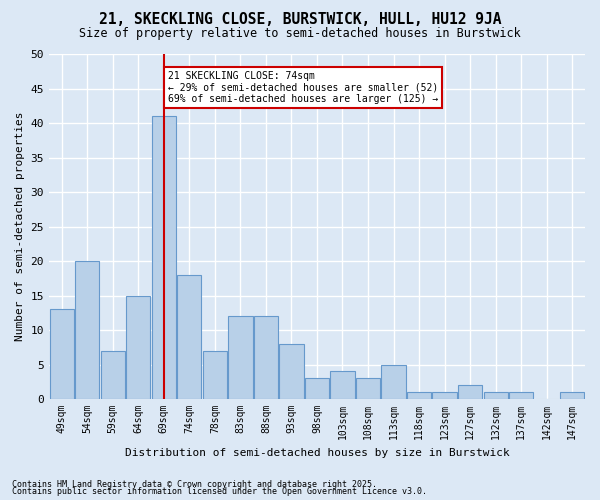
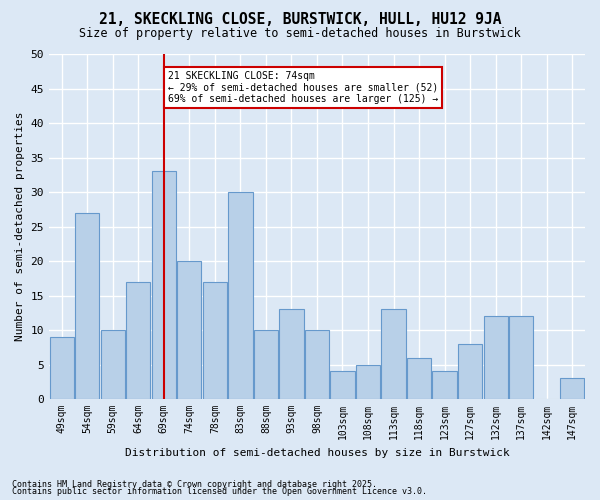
49sqm: 13 -> 9
54sqm: 20 -> 27
59sqm: 7 -> 10
64sqm: 15 -> 17
69sqm: 41 -> 33
74sqm: 18 -> 20
78sqm: 7 -> 17
83sqm: 12 -> 30
88sqm: 12 -> 10
93sqm: 8 -> 13
98sqm: 3 -> 10
108sqm: 3 -> 5
113sqm: 5 -> 13
118sqm: 1 -> 6
123sqm: 1 -> 4
127sqm: 2 -> 8
132sqm: 1 -> 12
137sqm: 1 -> 12
147sqm: 1 -> 3
